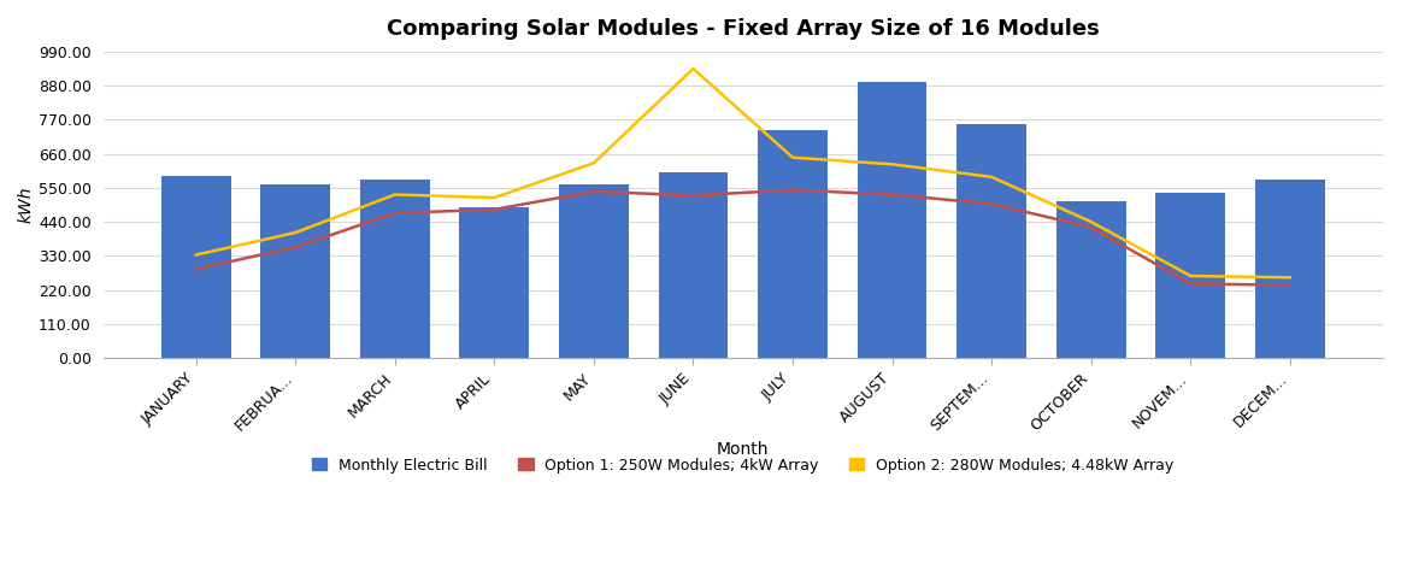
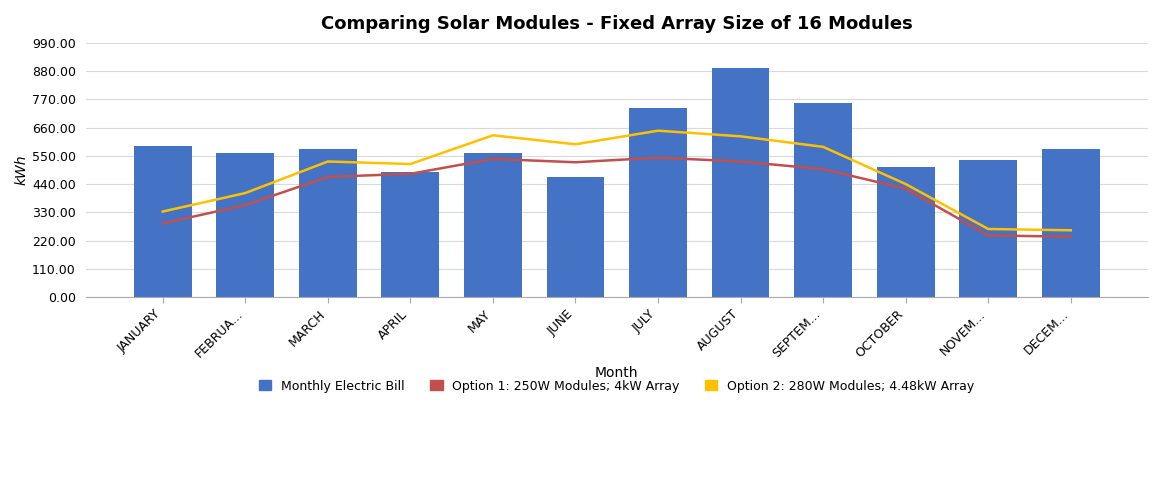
Monthly Electric Bill/JUNE: 600 -> 468
Option 2: 280W Modules; 4.48kW Array/JUNE: 935 -> 595
